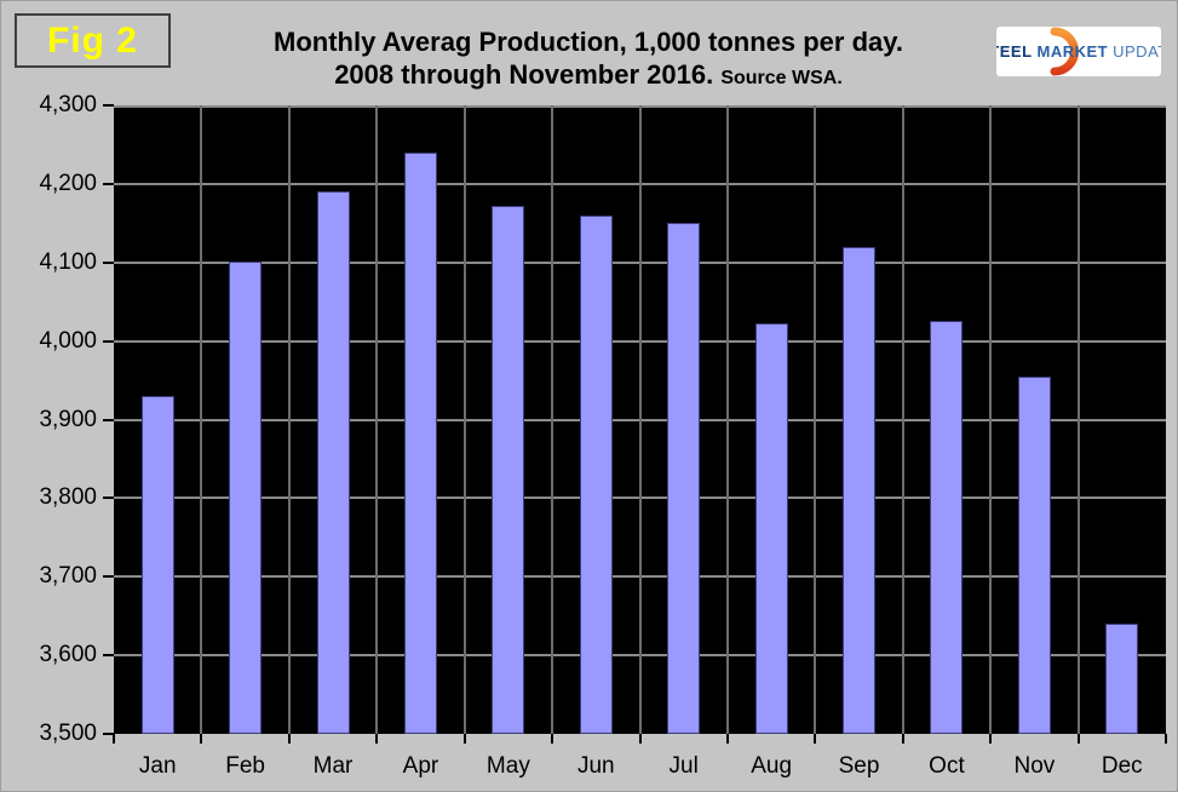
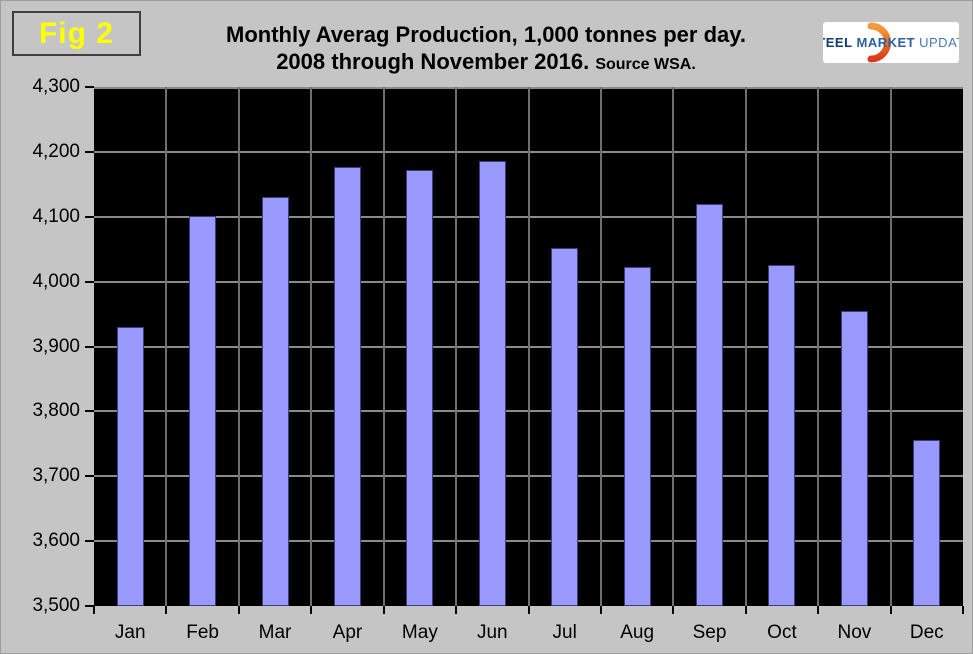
Mar: 4190 -> 4130
Apr: 4240 -> 4180
Jun: 4160 -> 4190
Jul: 4150 -> 4050
Dec: 3640 -> 3760
